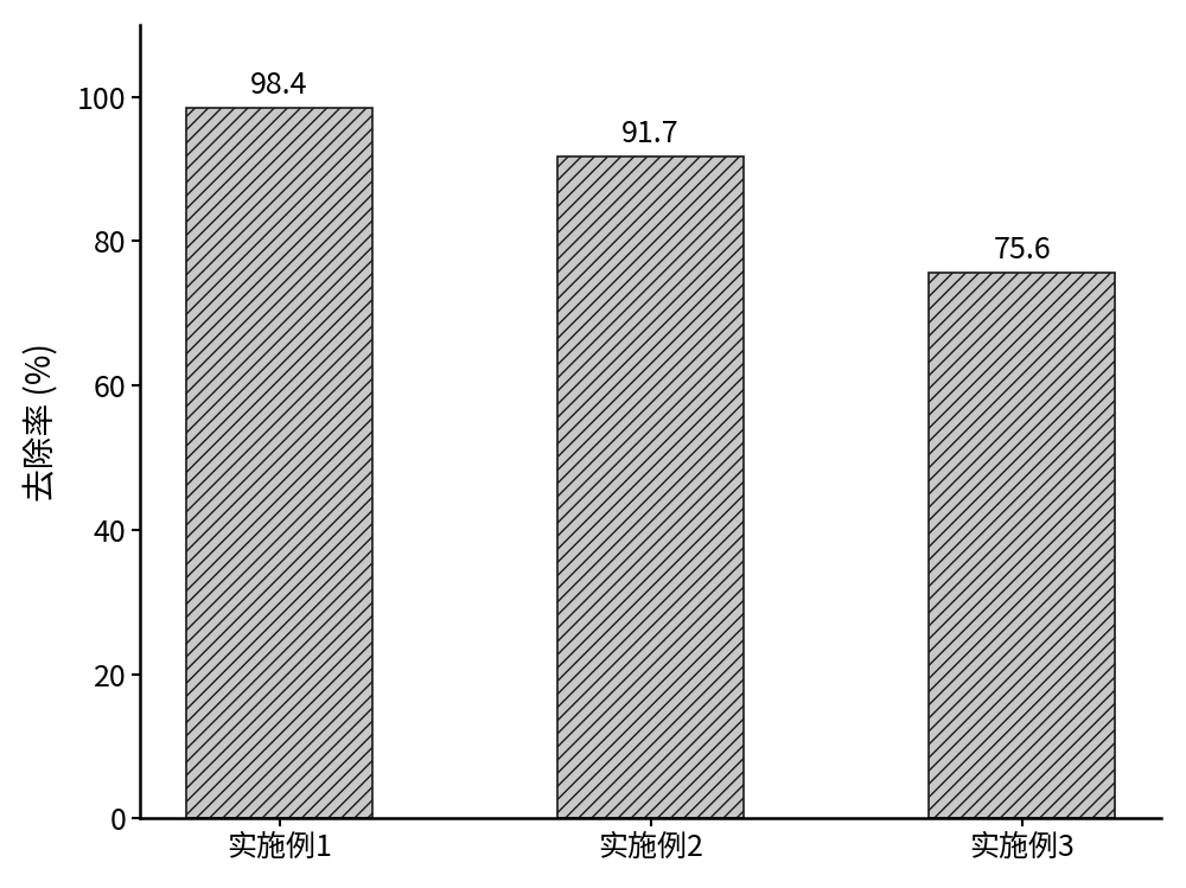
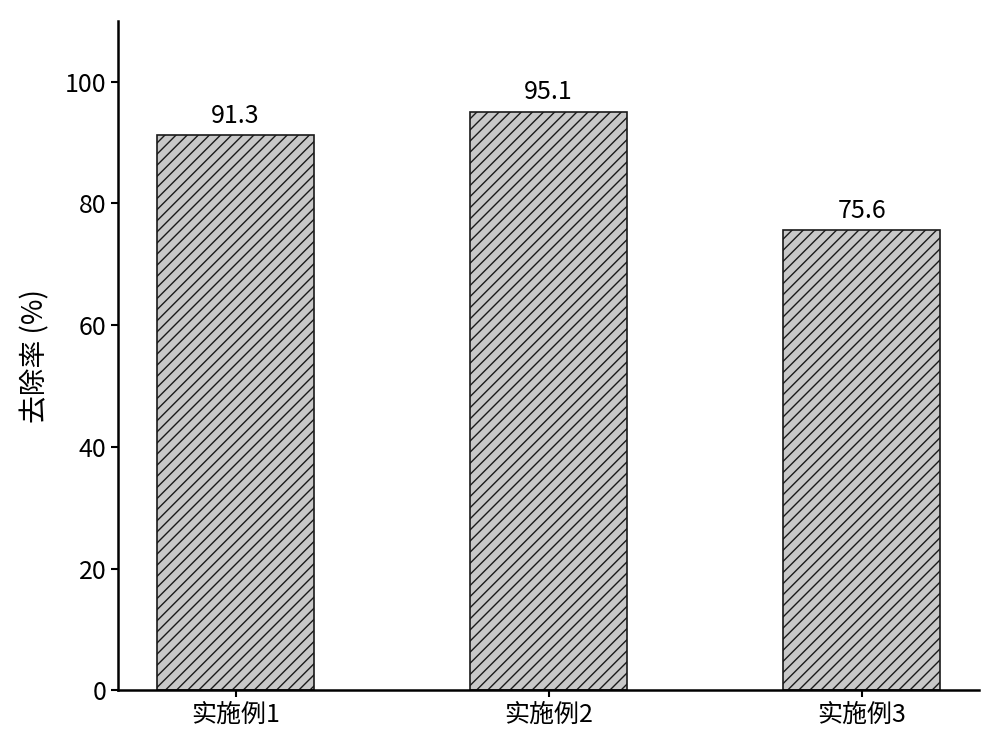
实施例1: 98.4 -> 91.3
实施例2: 91.7 -> 95.1
